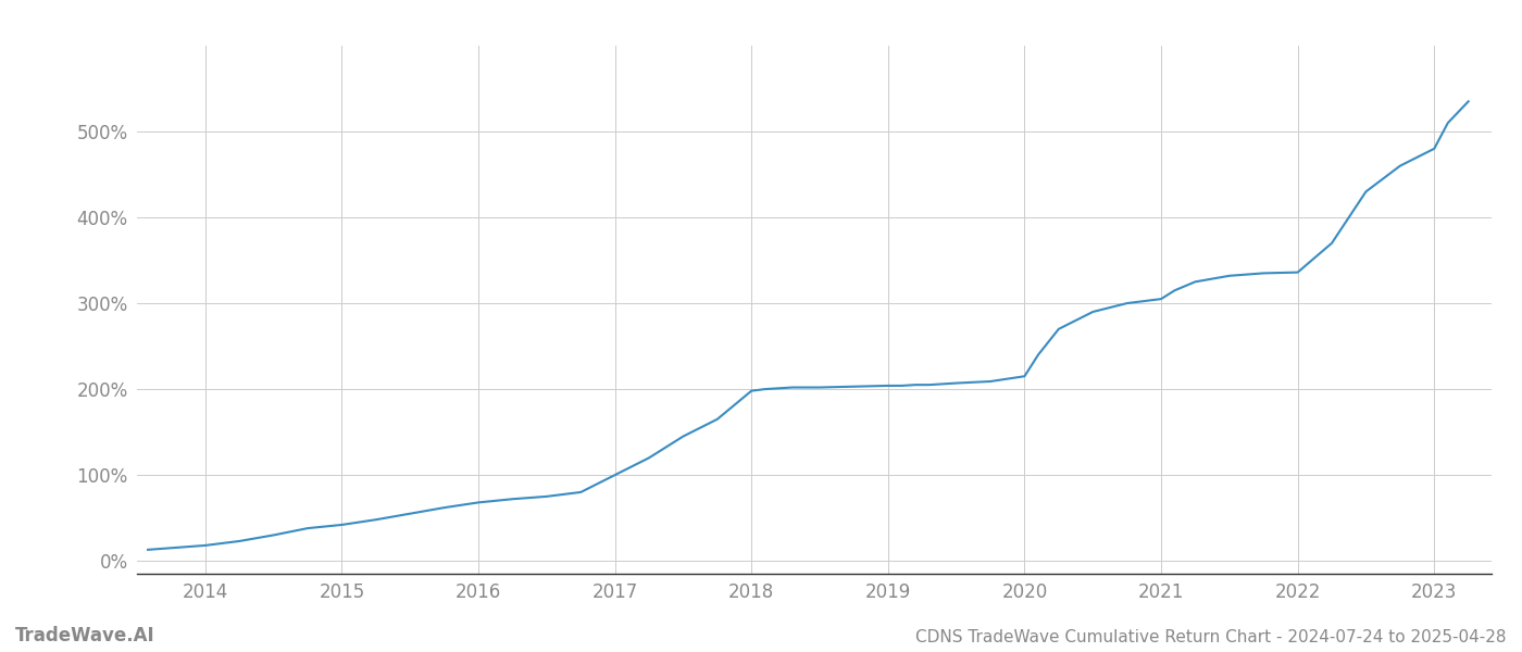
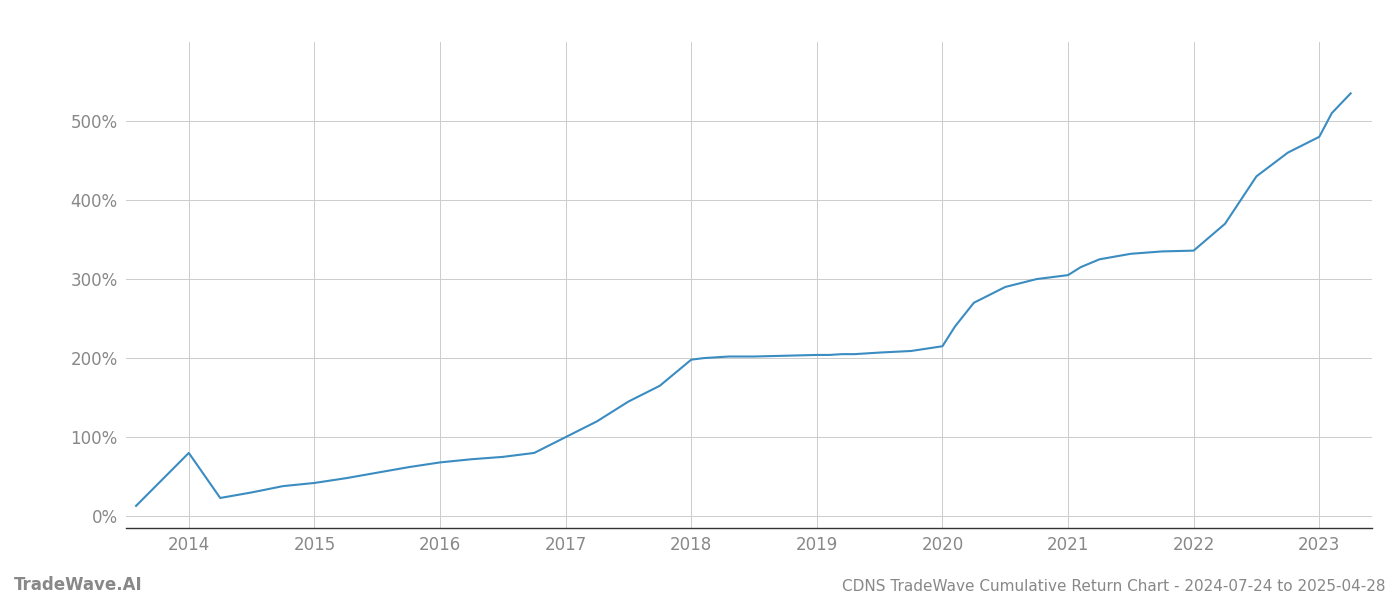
2014: 18% -> 80%
